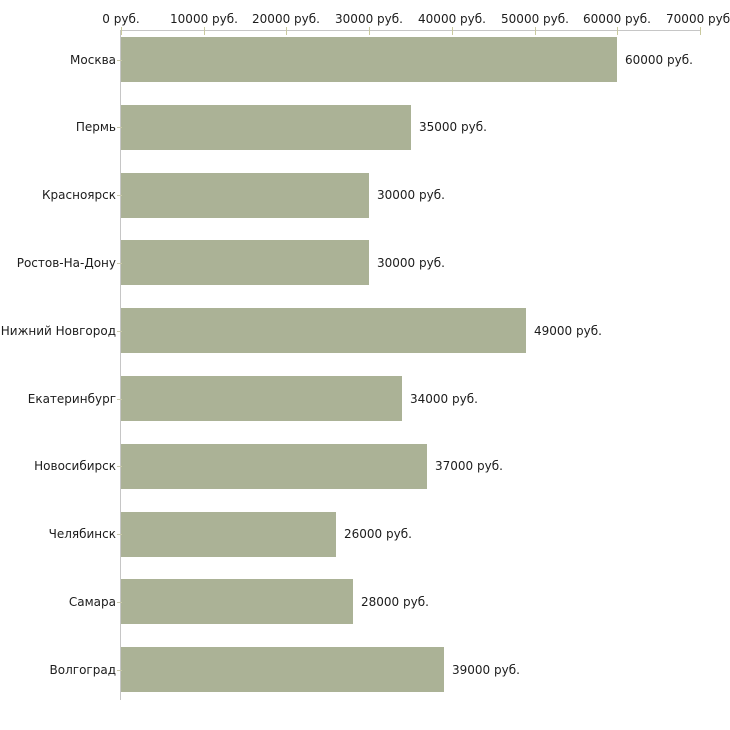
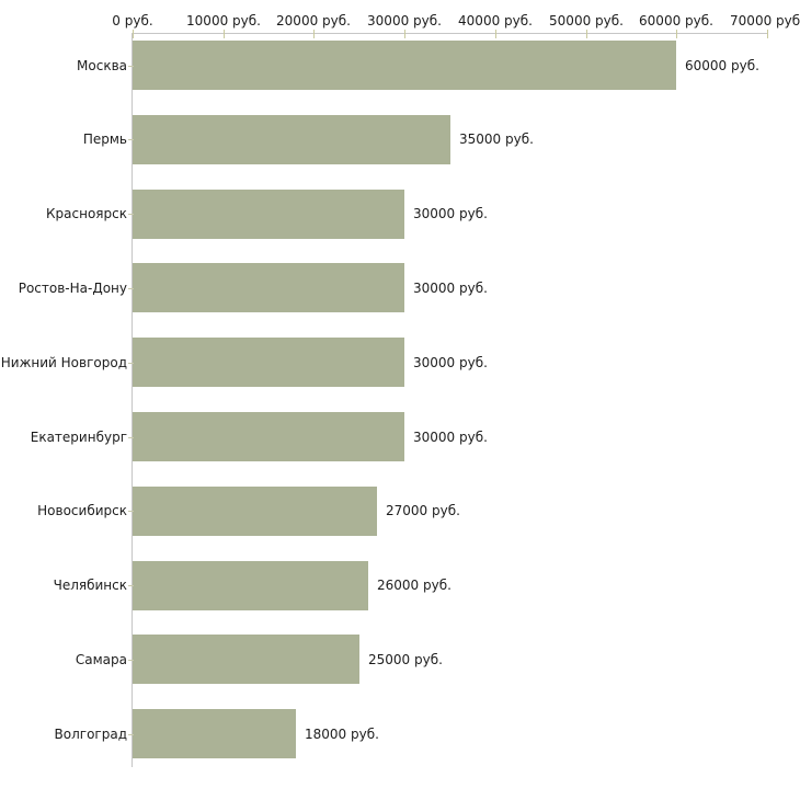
Нижний Новгород: 49000 -> 30000
Екатеринбург: 34000 -> 30000
Новосибирск: 37000 -> 27000
Самара: 28000 -> 25000
Волгоград: 39000 -> 18000
